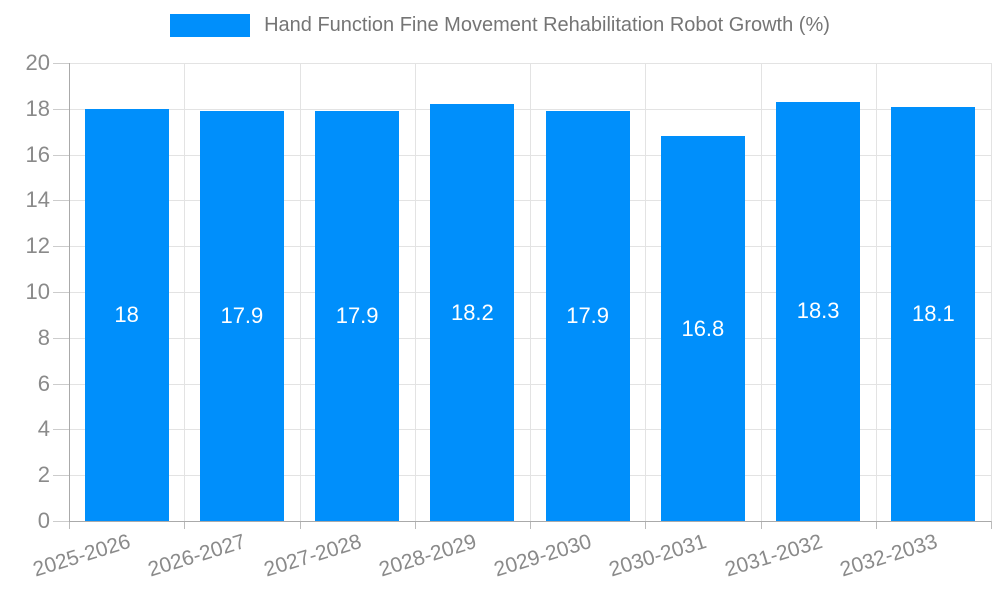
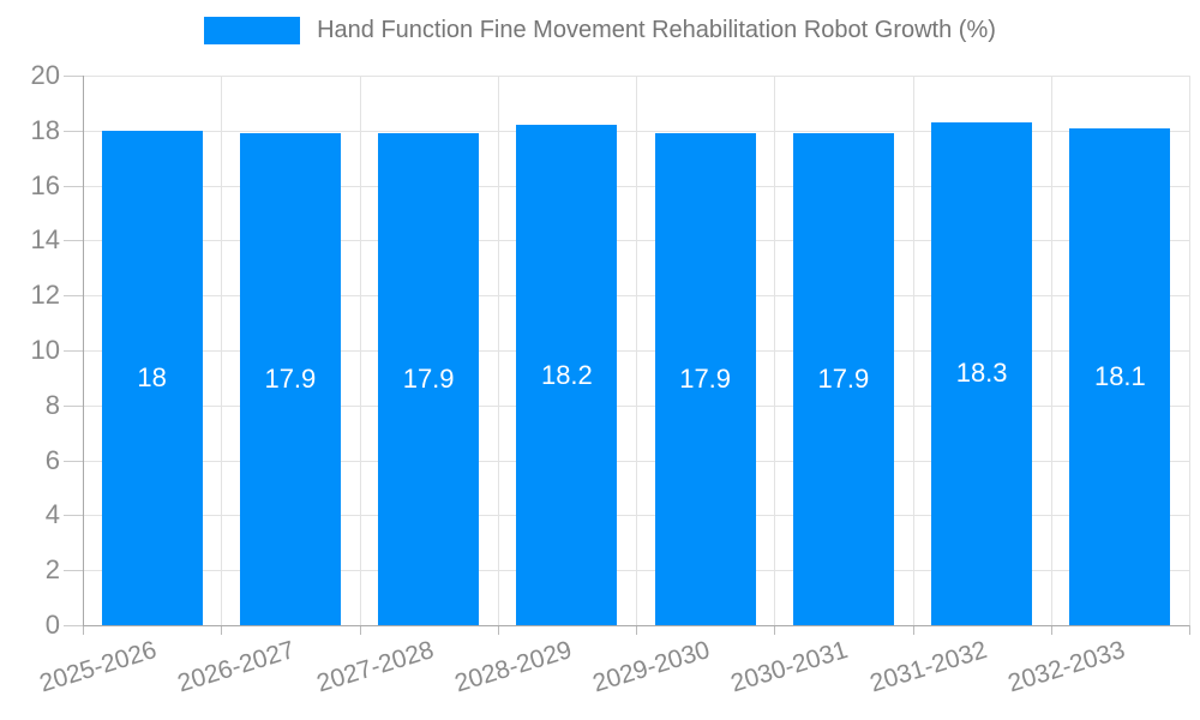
2030-2031: 16.8 -> 17.9
